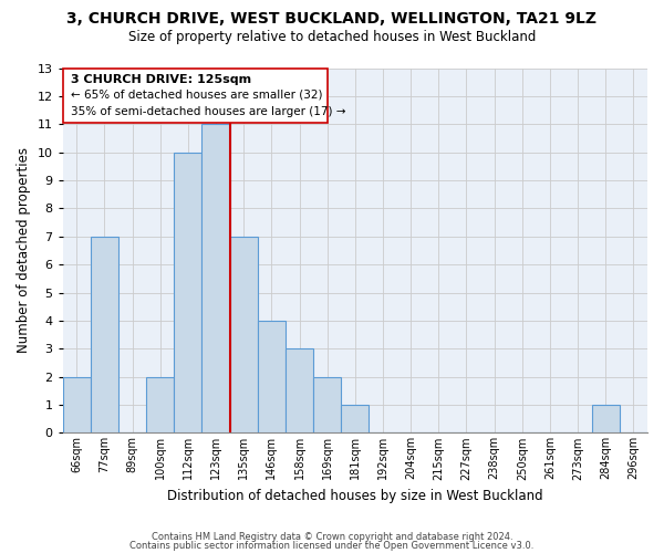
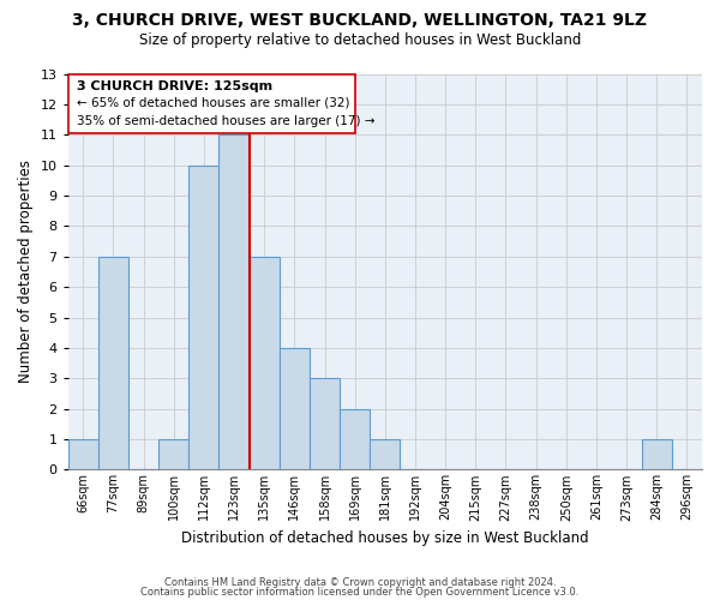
66sqm: 2 -> 1
100sqm: 2 -> 1
